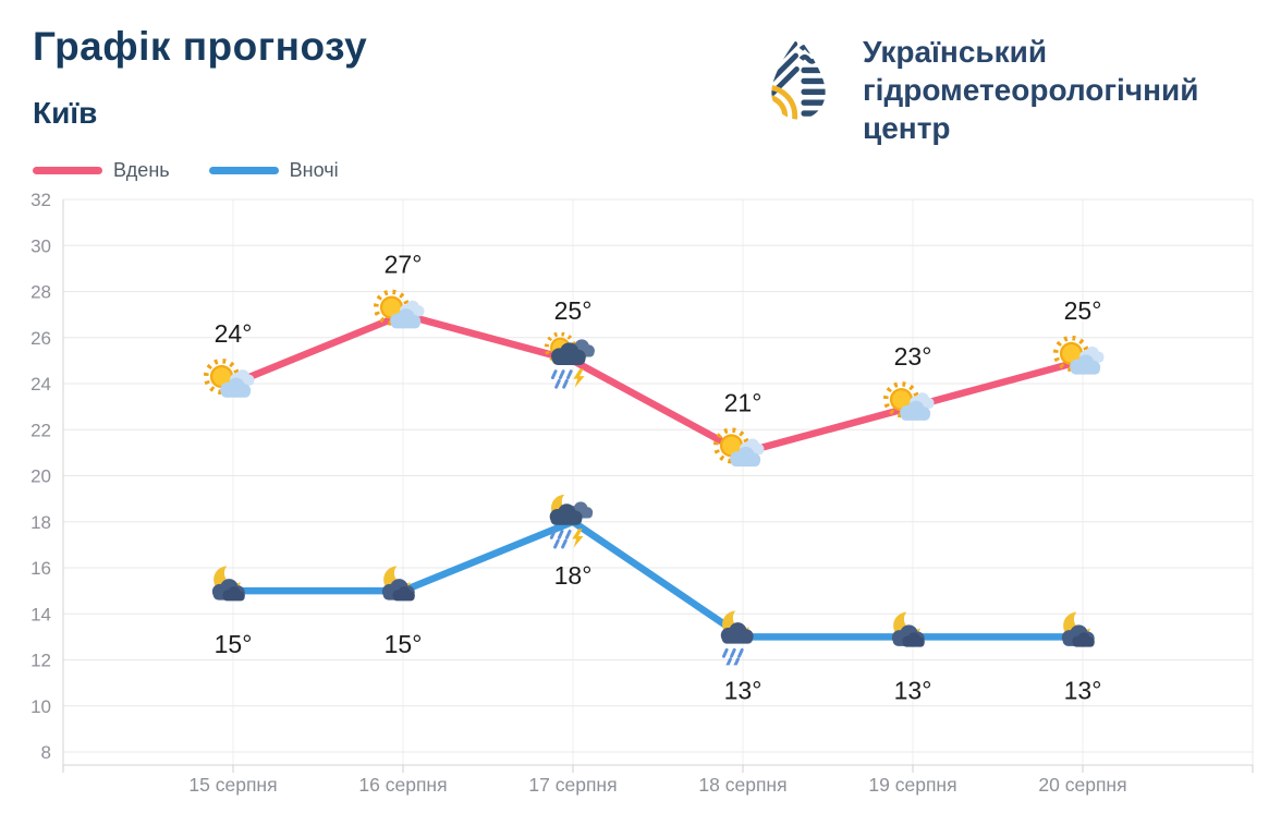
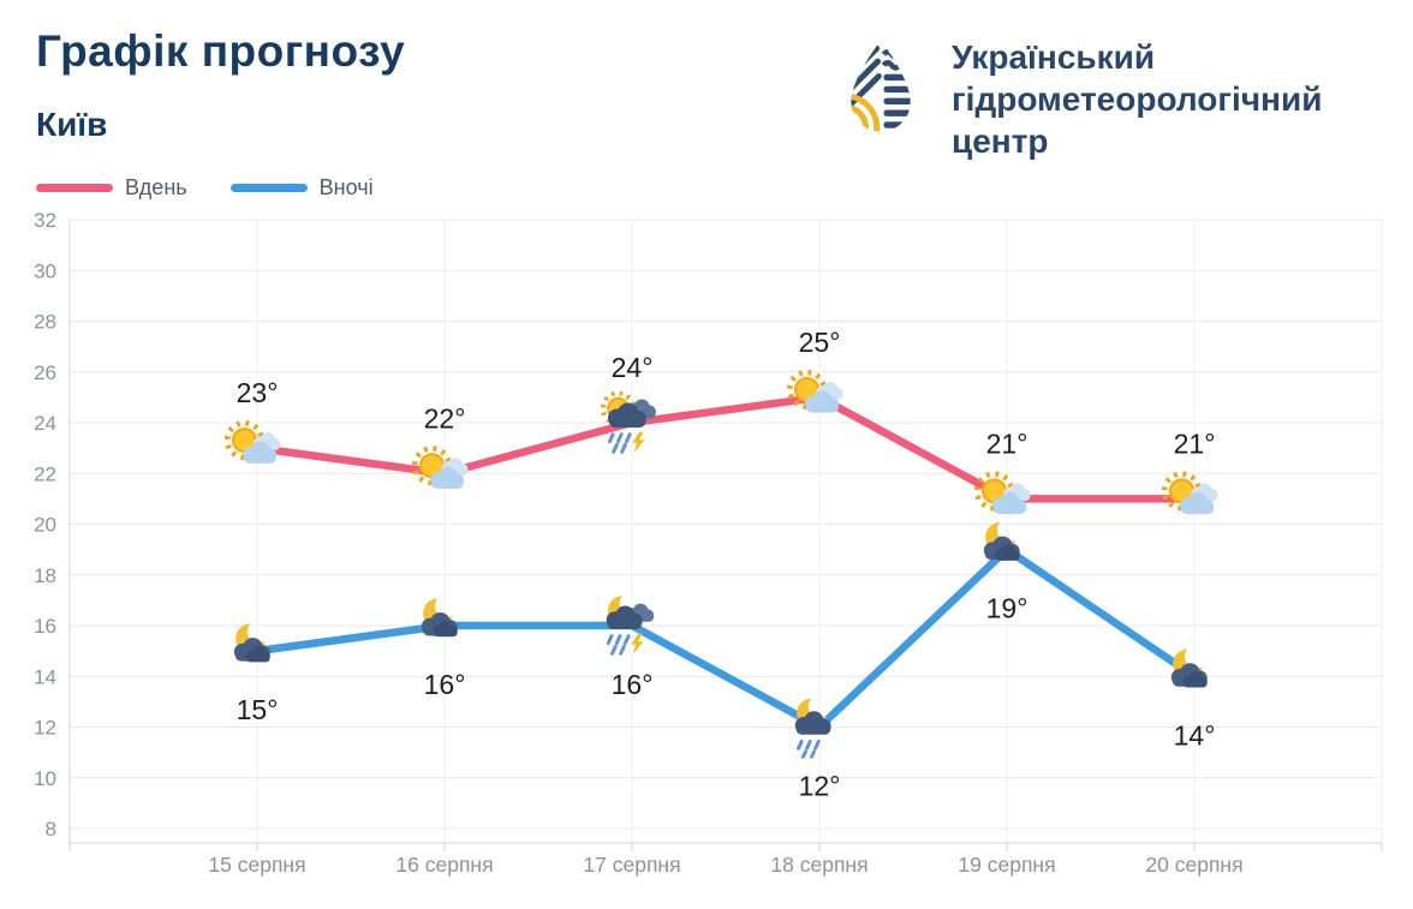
Вдень/15 серпня: 24° -> 23°
Вдень/16 серпня: 27° -> 22°
Вночі/16 серпня: 15° -> 16°
Вдень/17 серпня: 25° -> 24°
Вночі/17 серпня: 18° -> 16°
Вдень/18 серпня: 21° -> 25°
Вночі/18 серпня: 13° -> 12°
Вдень/19 серпня: 23° -> 21°
Вночі/19 серпня: 13° -> 19°
Вдень/20 серпня: 25° -> 21°
Вночі/20 серпня: 13° -> 14°
